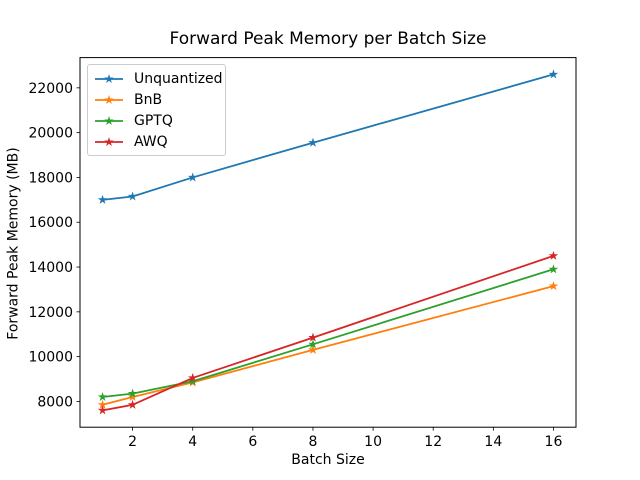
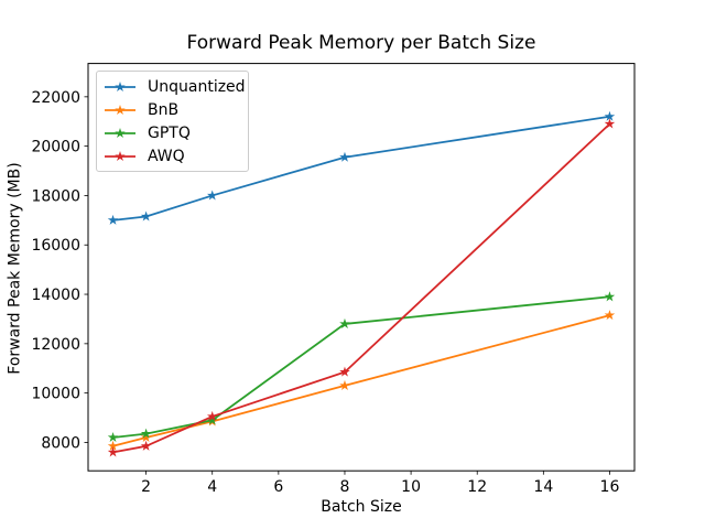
GPTQ/8: 10600 -> 12800
Unquantized/16: 22600 -> 21200
AWQ/16: 14500 -> 20900
